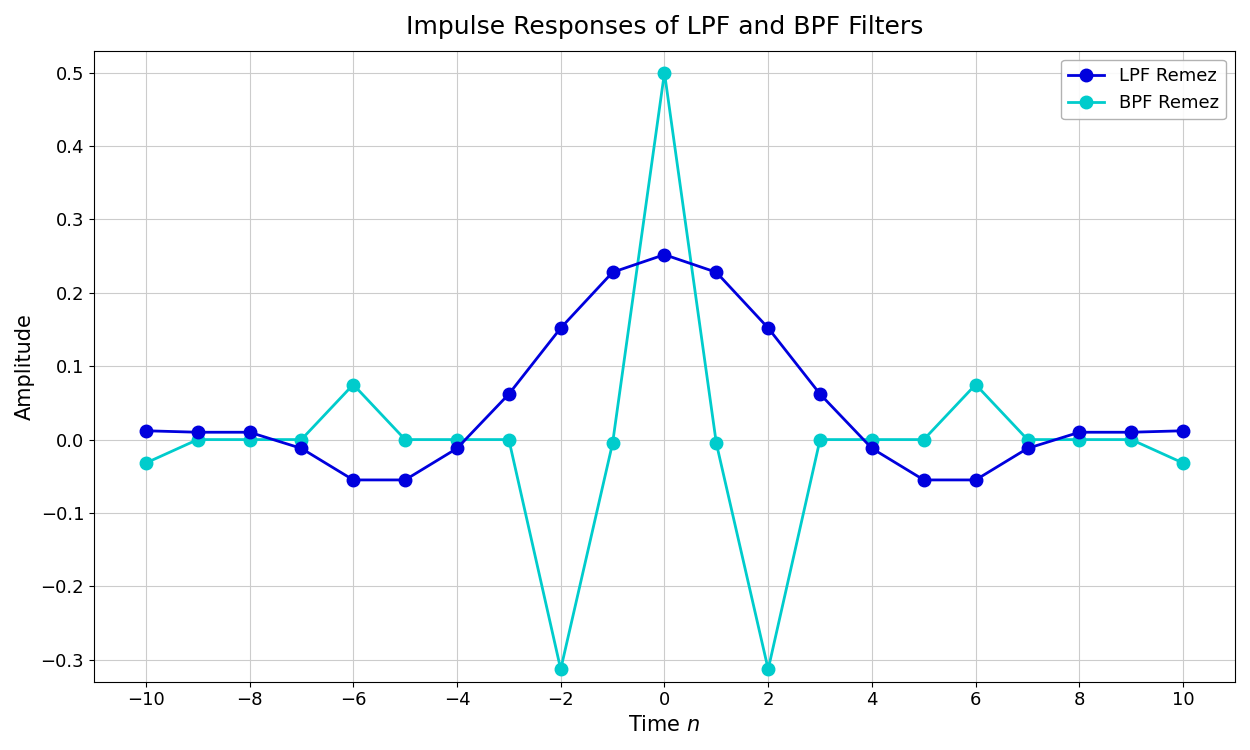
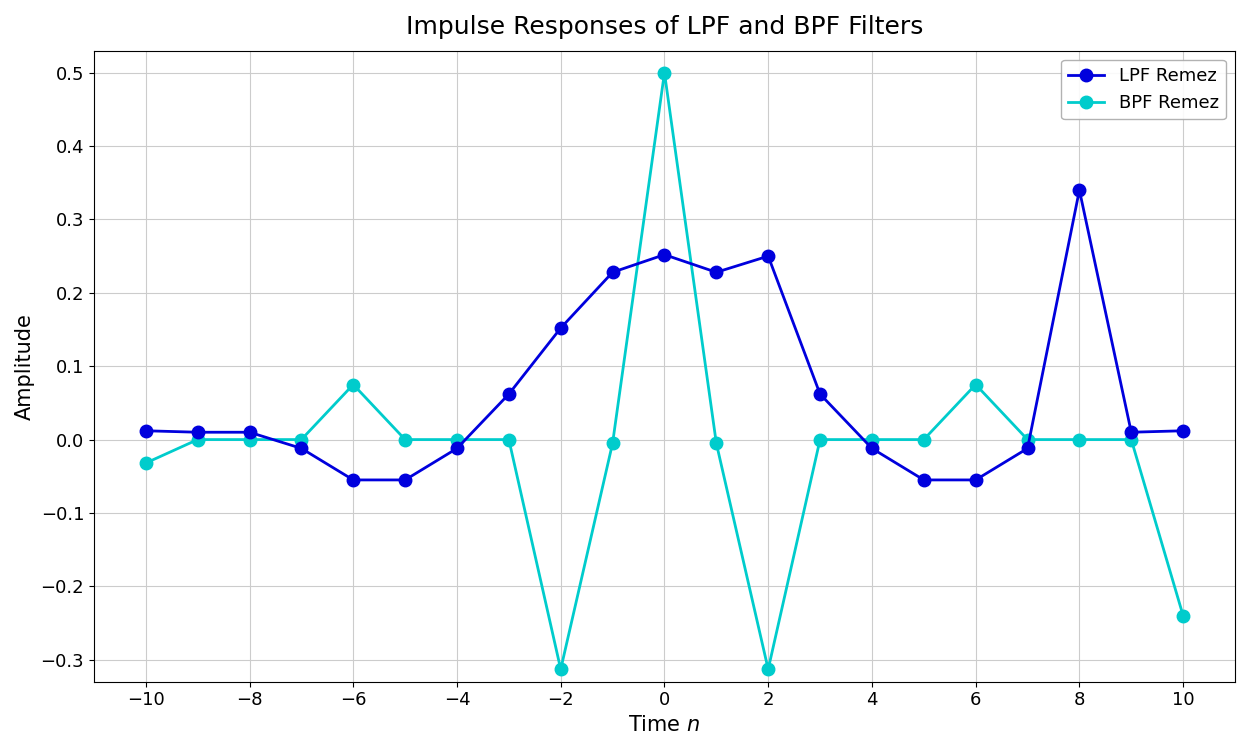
LPF Remez/2: 0.152 -> 0.250
LPF Remez/8: 0.010 -> 0.340
BPF Remez/10: -0.032 -> -0.240
